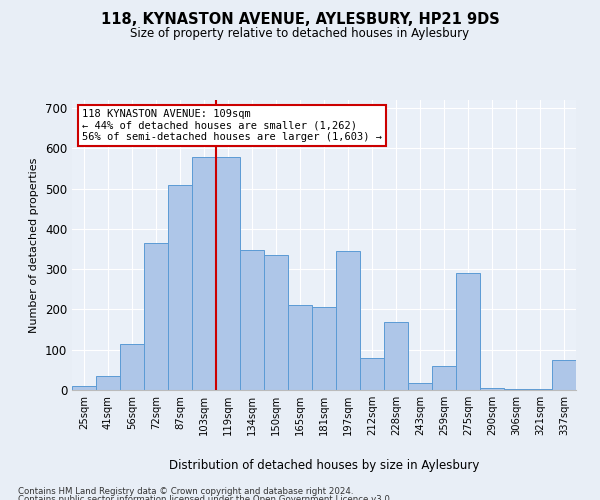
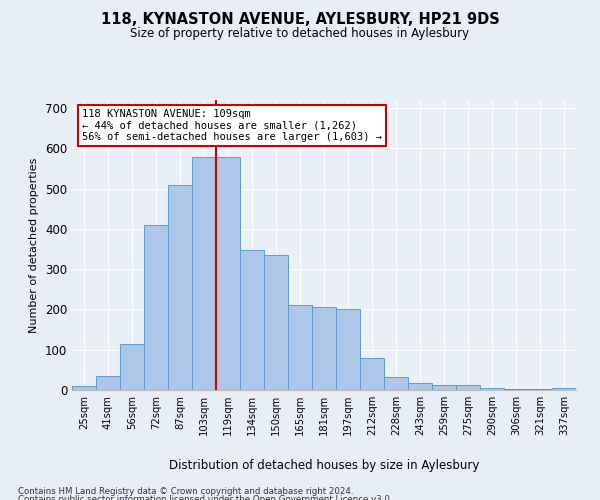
72sqm: 365 -> 410
197sqm: 345 -> 200
228sqm: 170 -> 33
259sqm: 60 -> 12
275sqm: 290 -> 12
337sqm: 75 -> 6
